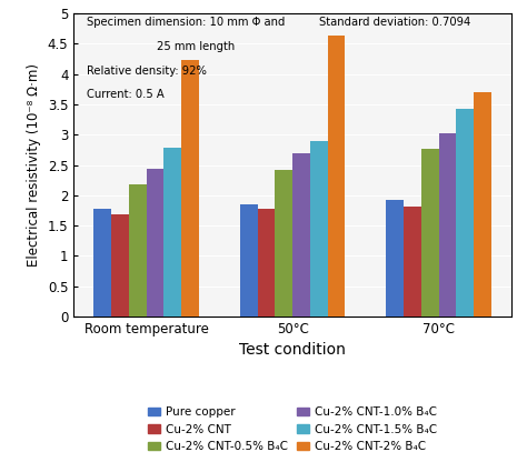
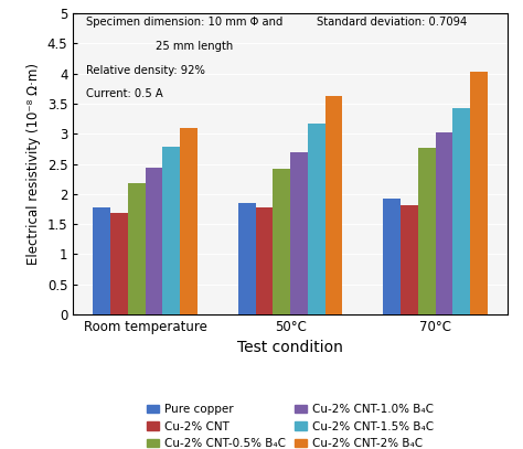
Cu-2% CNT-2% B₄C/Room temperature: 4.24 -> 3.10
Cu-2% CNT-1.5% B₄C/50°C: 2.90 -> 3.17
Cu-2% CNT-2% B₄C/50°C: 4.64 -> 3.62
Cu-2% CNT-2% B₄C/70°C: 3.70 -> 4.03
